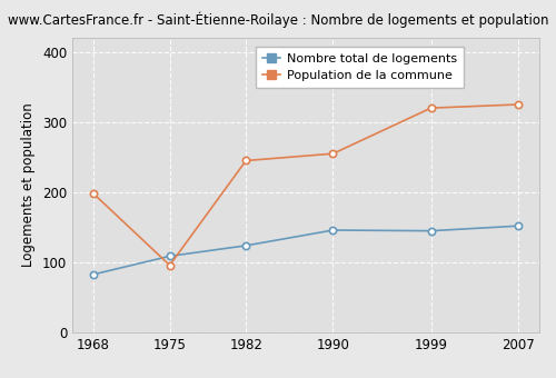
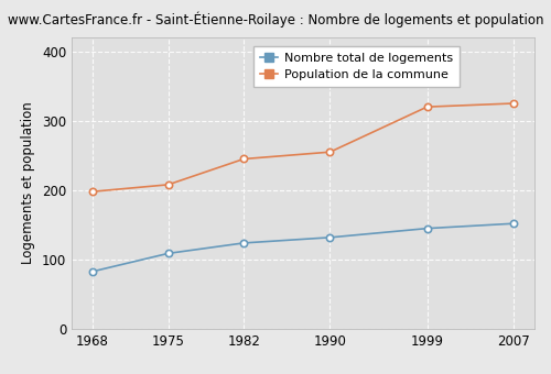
Population de la commune/1975: 96 -> 208
Nombre total de logements/1990: 146 -> 132
